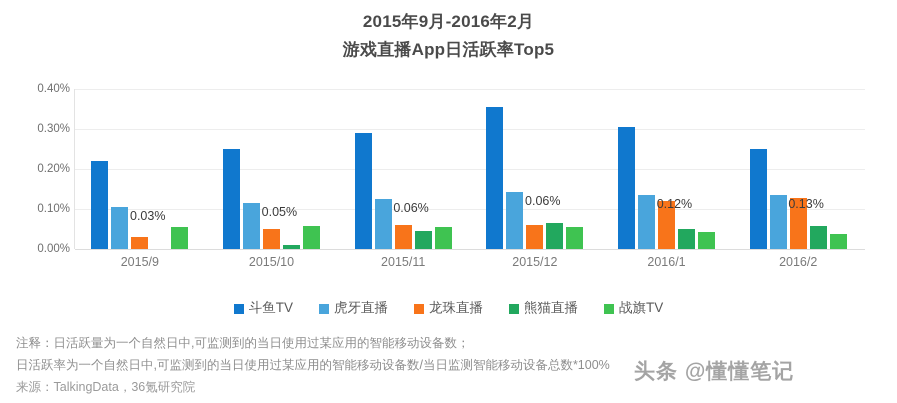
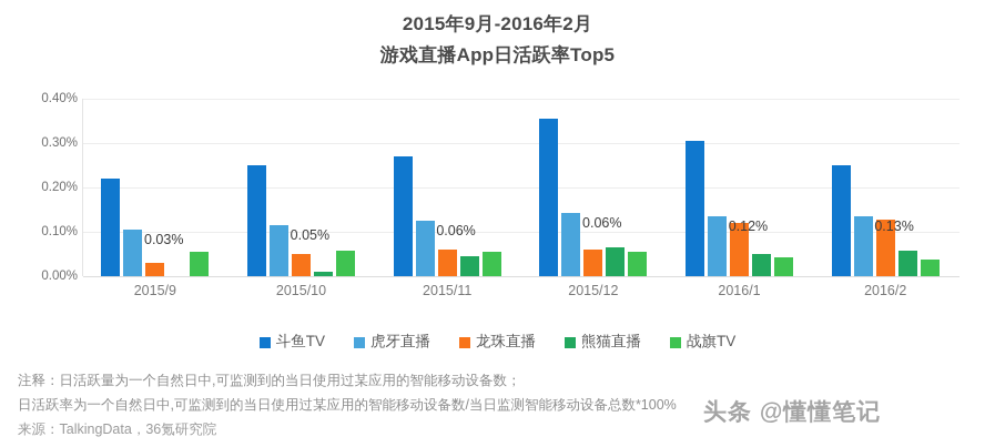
斗鱼TV/2015/11: 0.29% -> 0.27%
